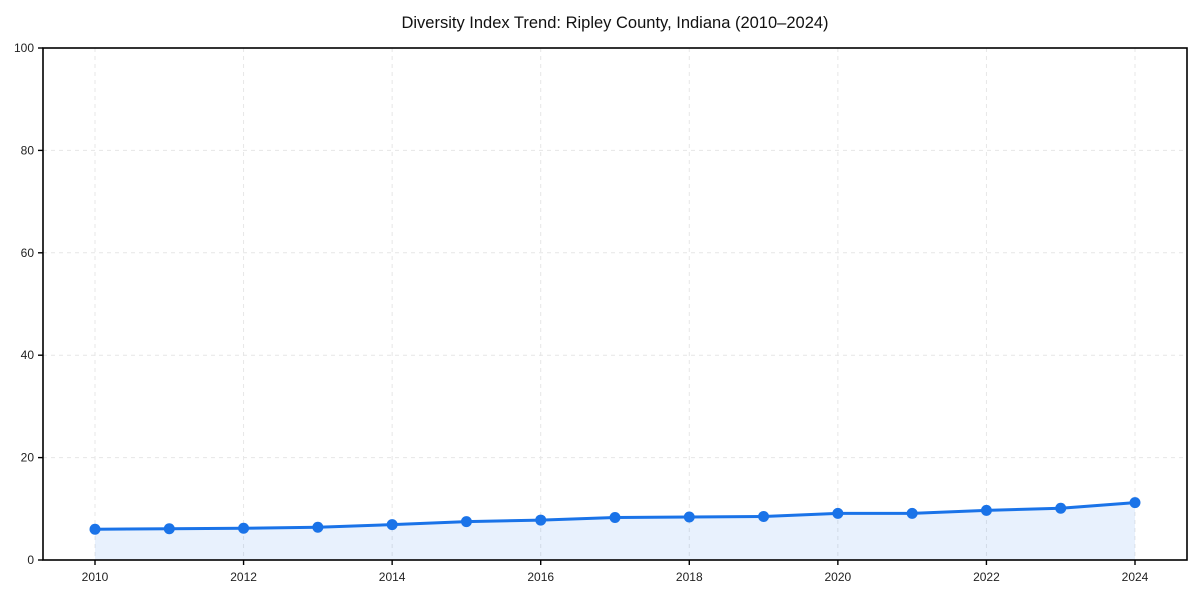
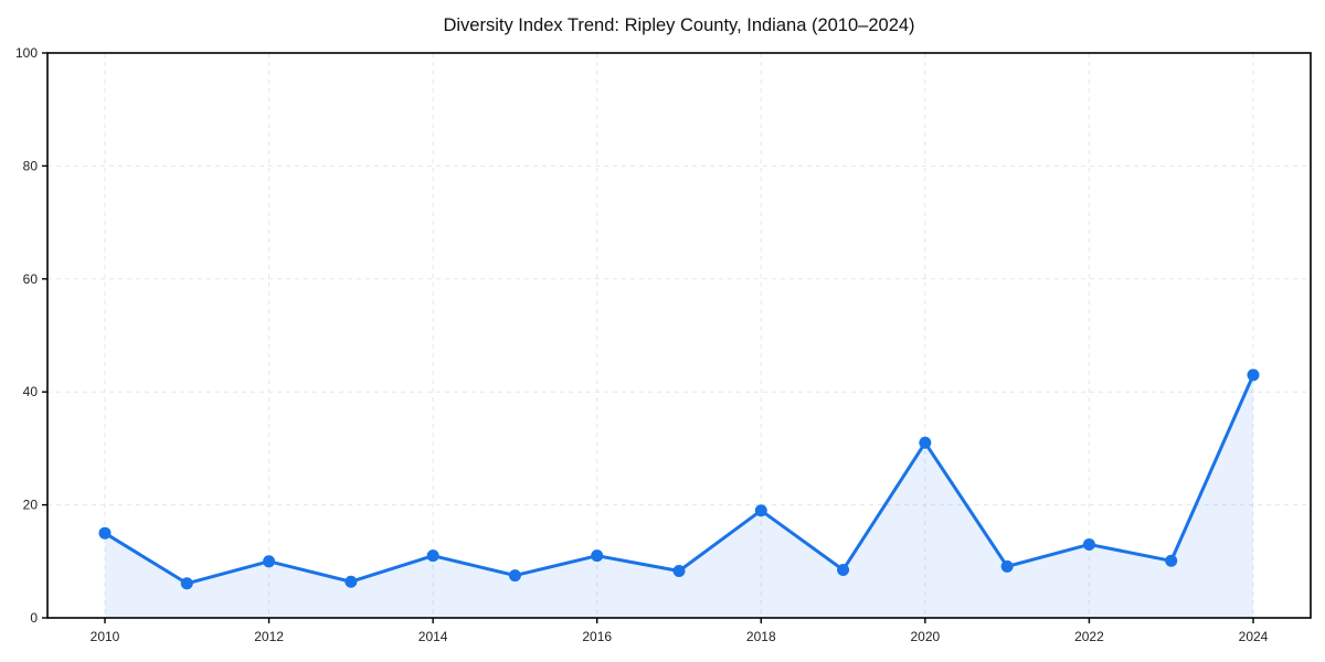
2010: 6 -> 15
2012: 6 -> 10
2014: 7 -> 11
2016: 8 -> 11
2018: 8 -> 19
2020: 9 -> 31
2022: 10 -> 13
2024: 11 -> 43
